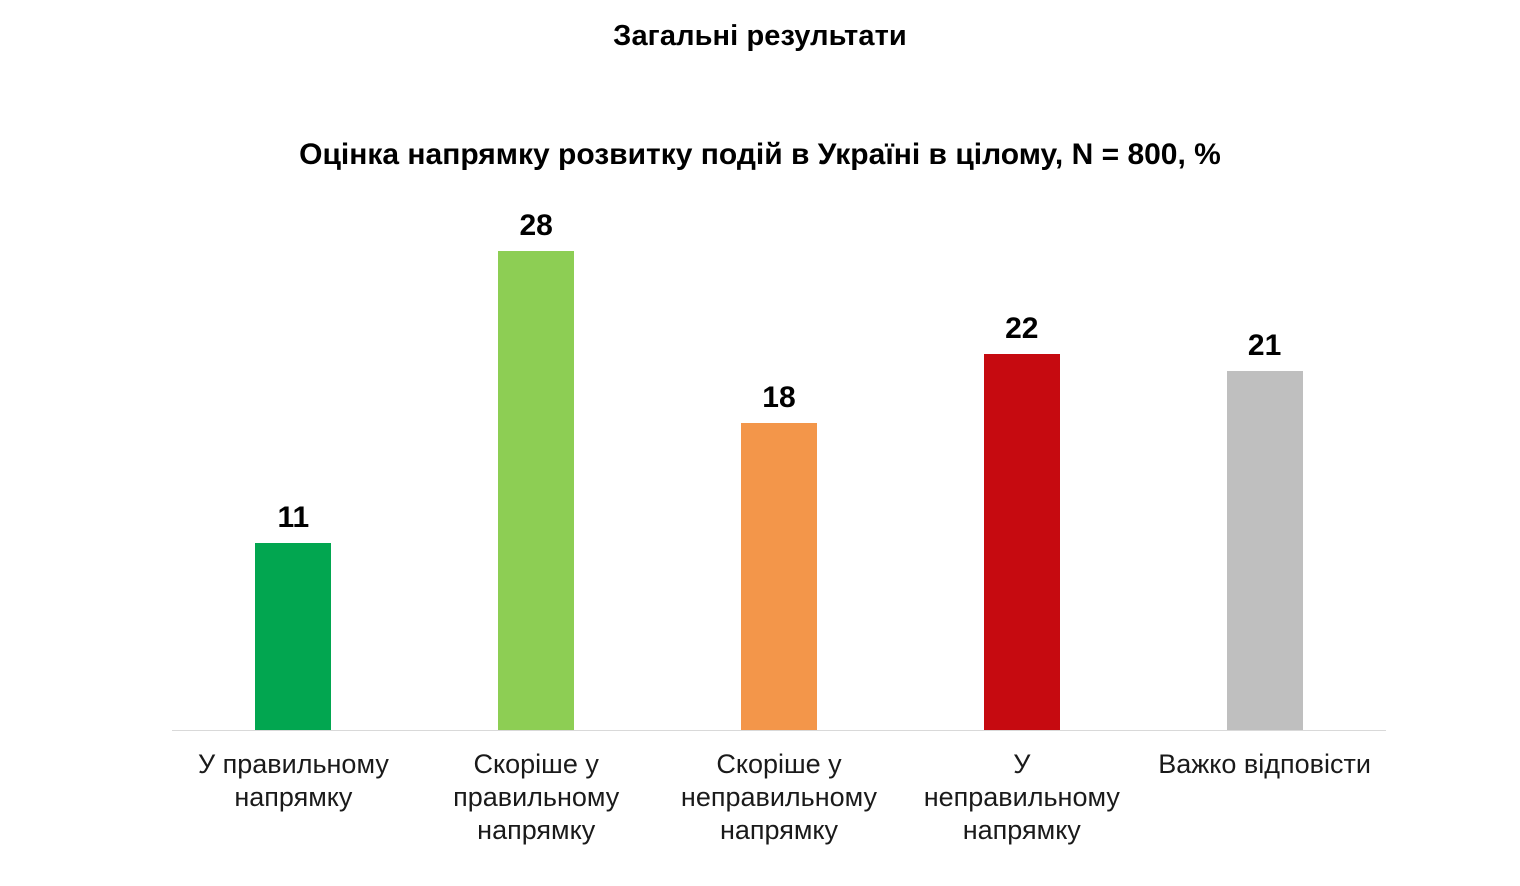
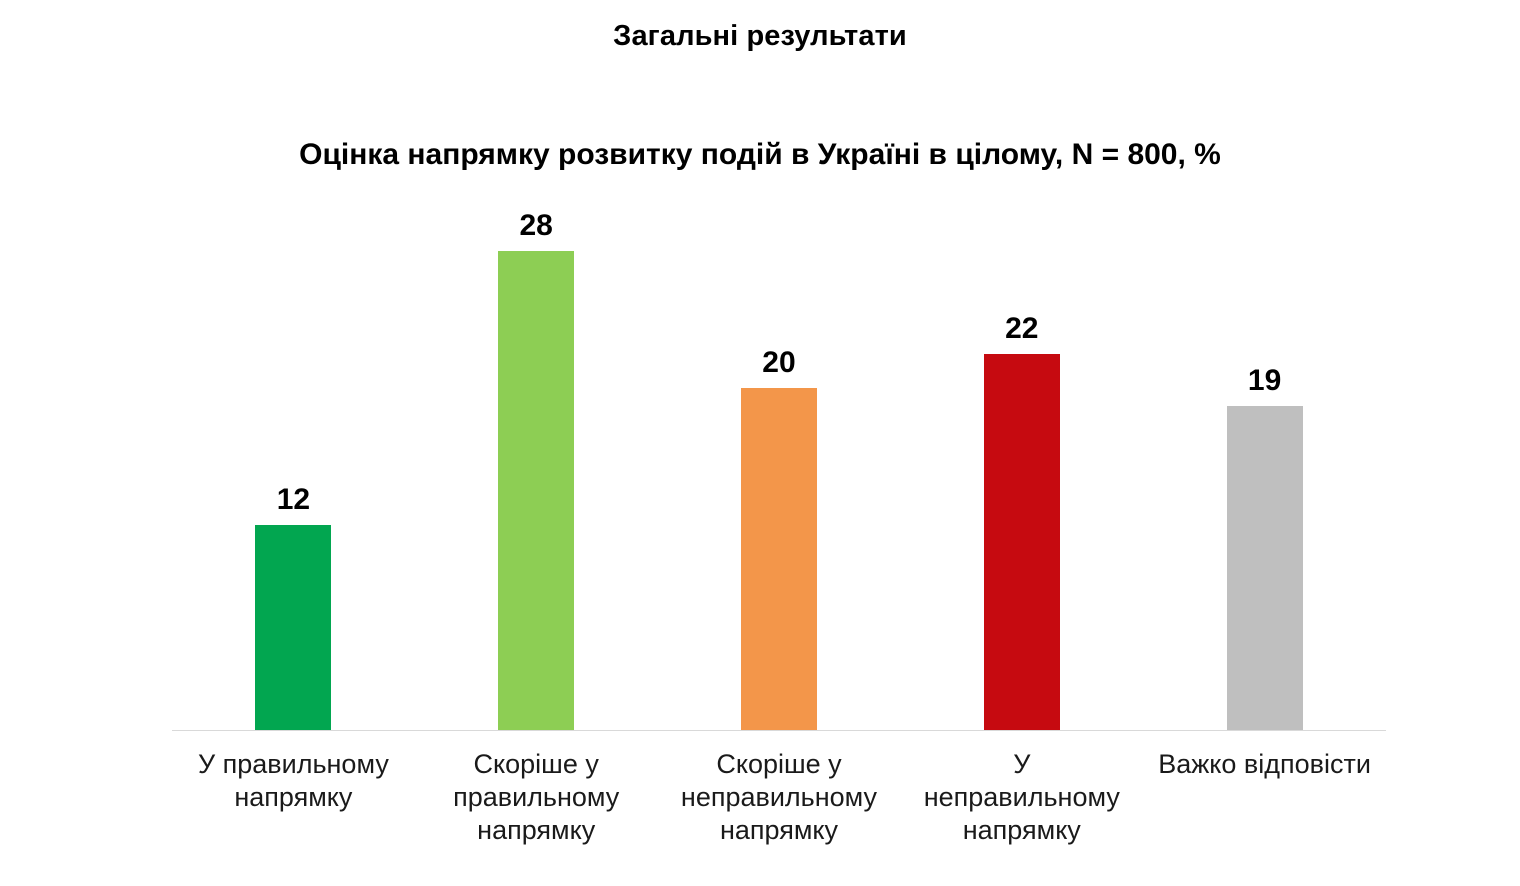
У правильному напрямку: 11 -> 12
Скоріше у неправильному напрямку: 18 -> 20
Важко відповісти: 21 -> 19
